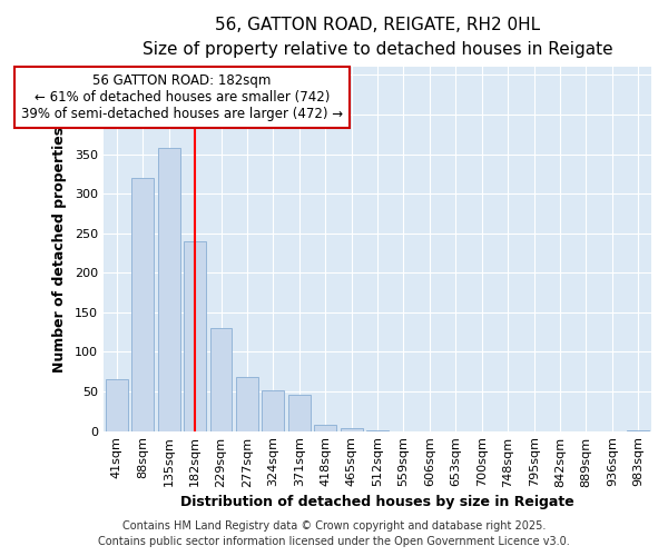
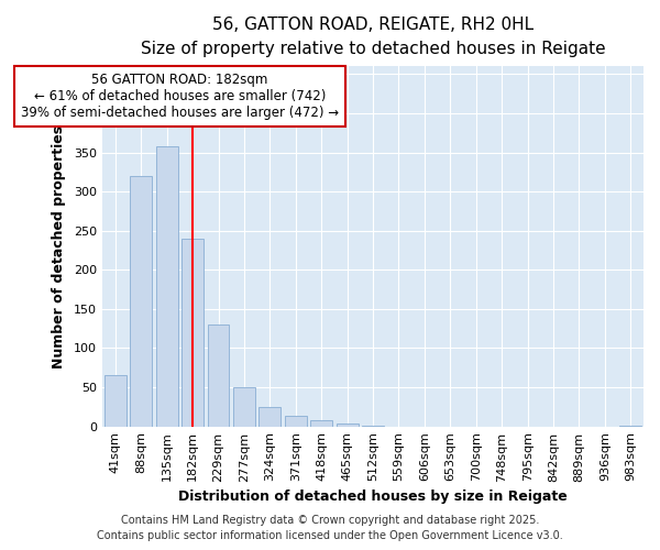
277sqm: 68 -> 50
324sqm: 52 -> 25
371sqm: 46 -> 14
